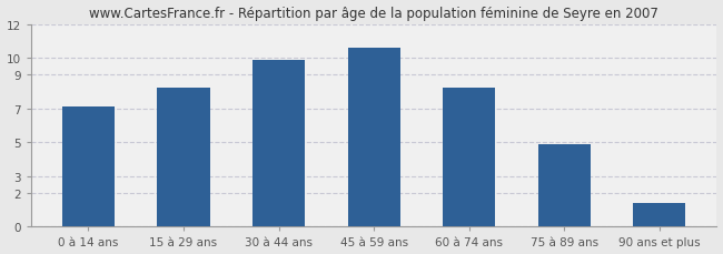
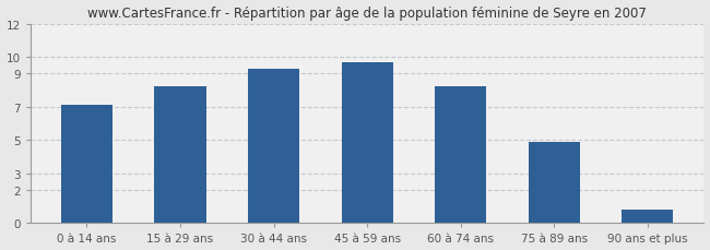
30 à 44 ans: 9.9 -> 9.3
45 à 59 ans: 10.6 -> 9.7
90 ans et plus: 1.4 -> 0.8
